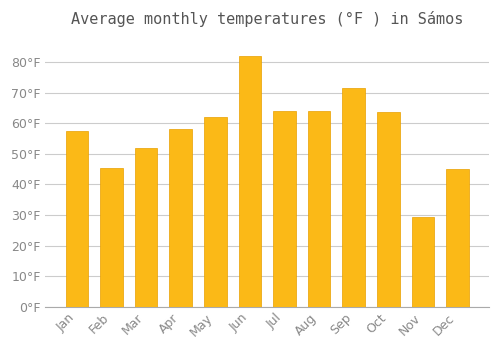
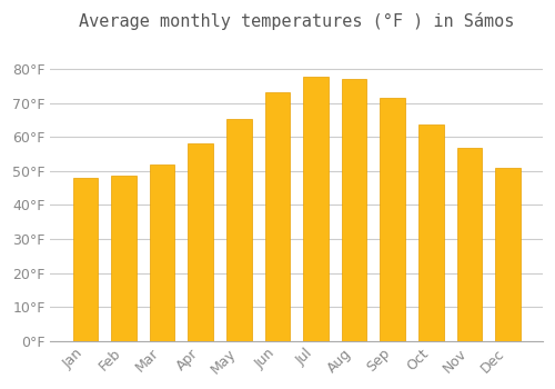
Jan: 57.5°F -> 48.0°F
Feb: 45.5°F -> 48.8°F
May: 62.0°F -> 65.3°F
Jun: 82.0°F -> 73.2°F
Jul: 64.0°F -> 77.9°F
Aug: 64.0°F -> 77.2°F
Nov: 29.5°F -> 56.8°F
Dec: 45.0°F -> 51.1°F
